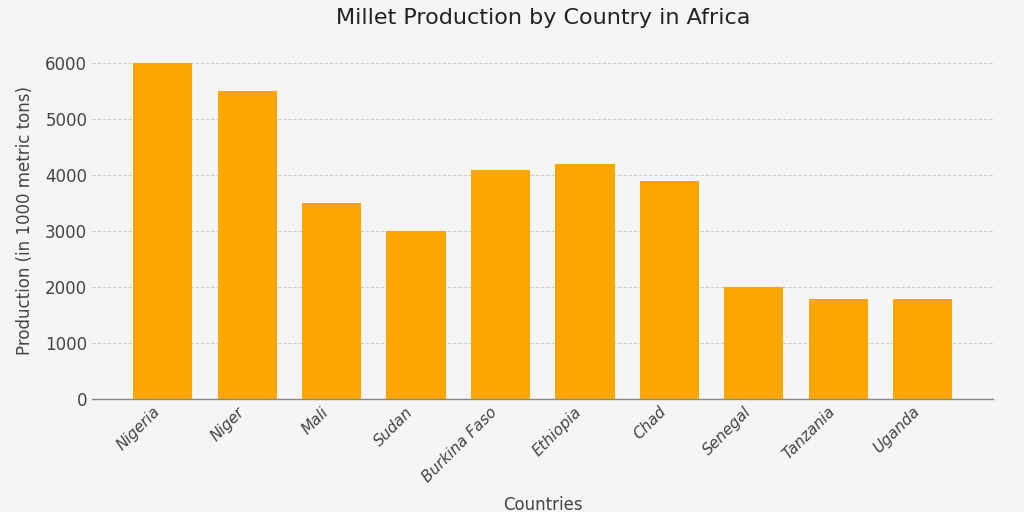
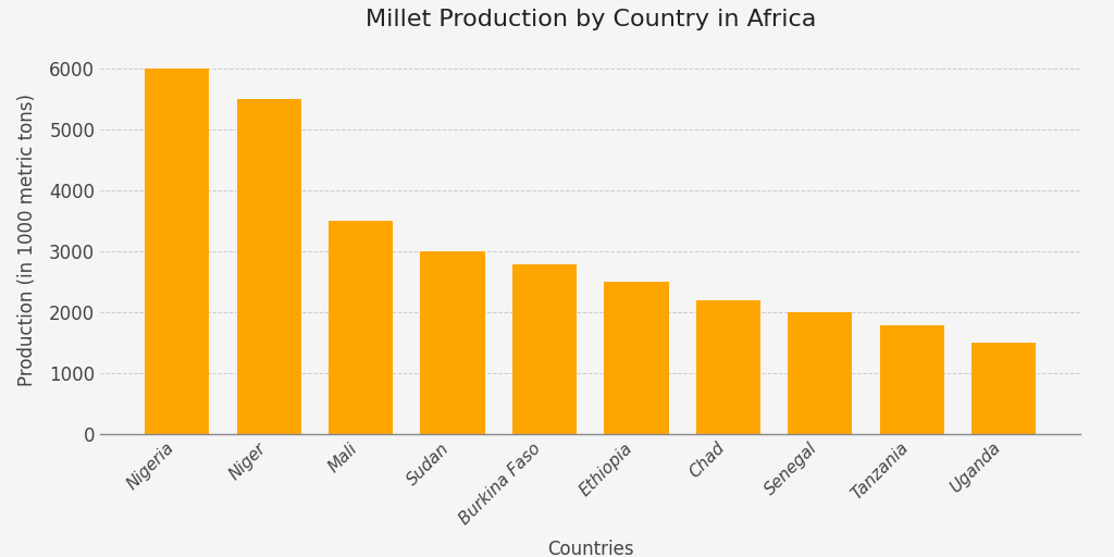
Burkina Faso: 4100 -> 2800
Ethiopia: 4200 -> 2500
Chad: 3900 -> 2200
Uganda: 1800 -> 1500
